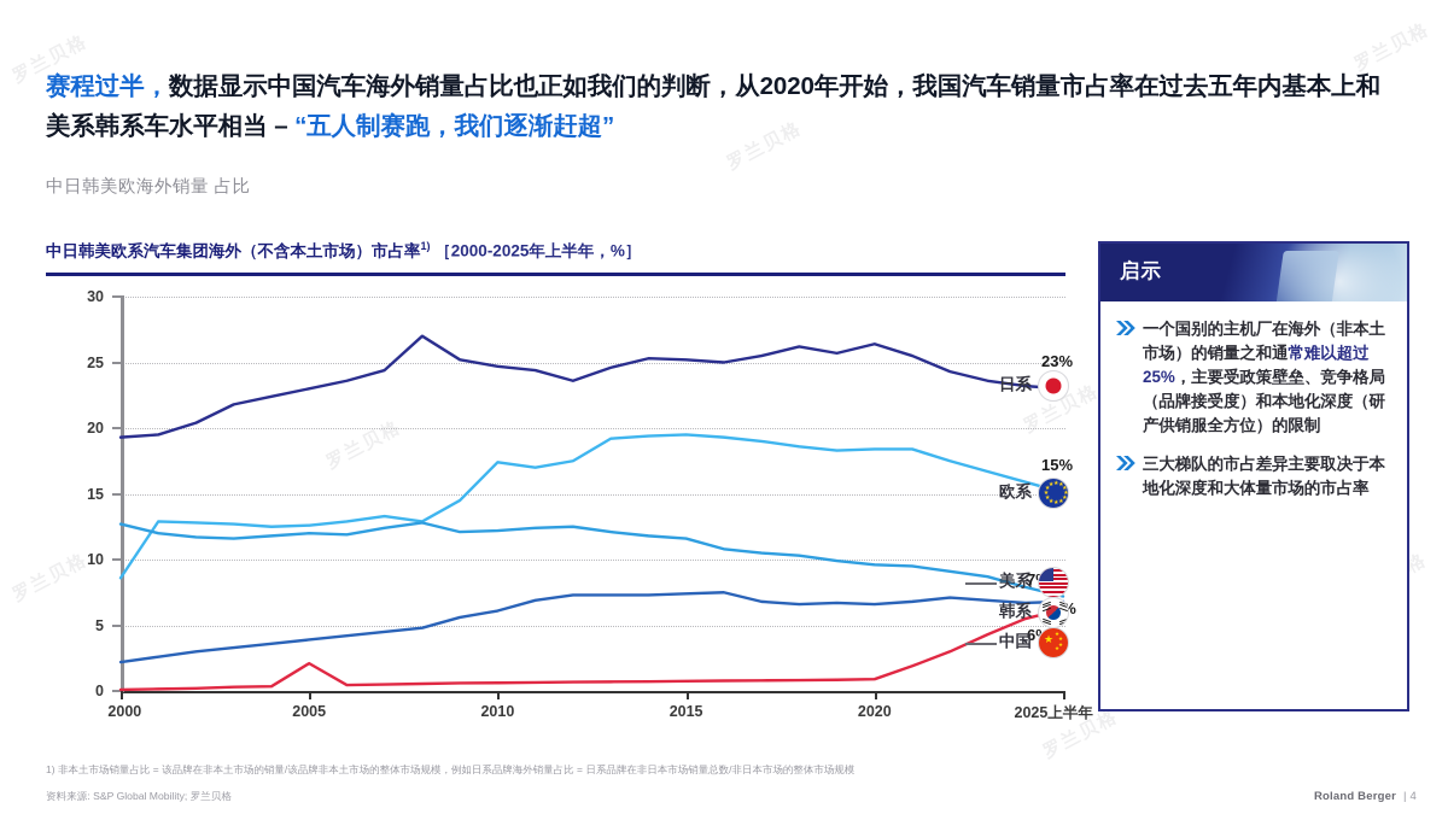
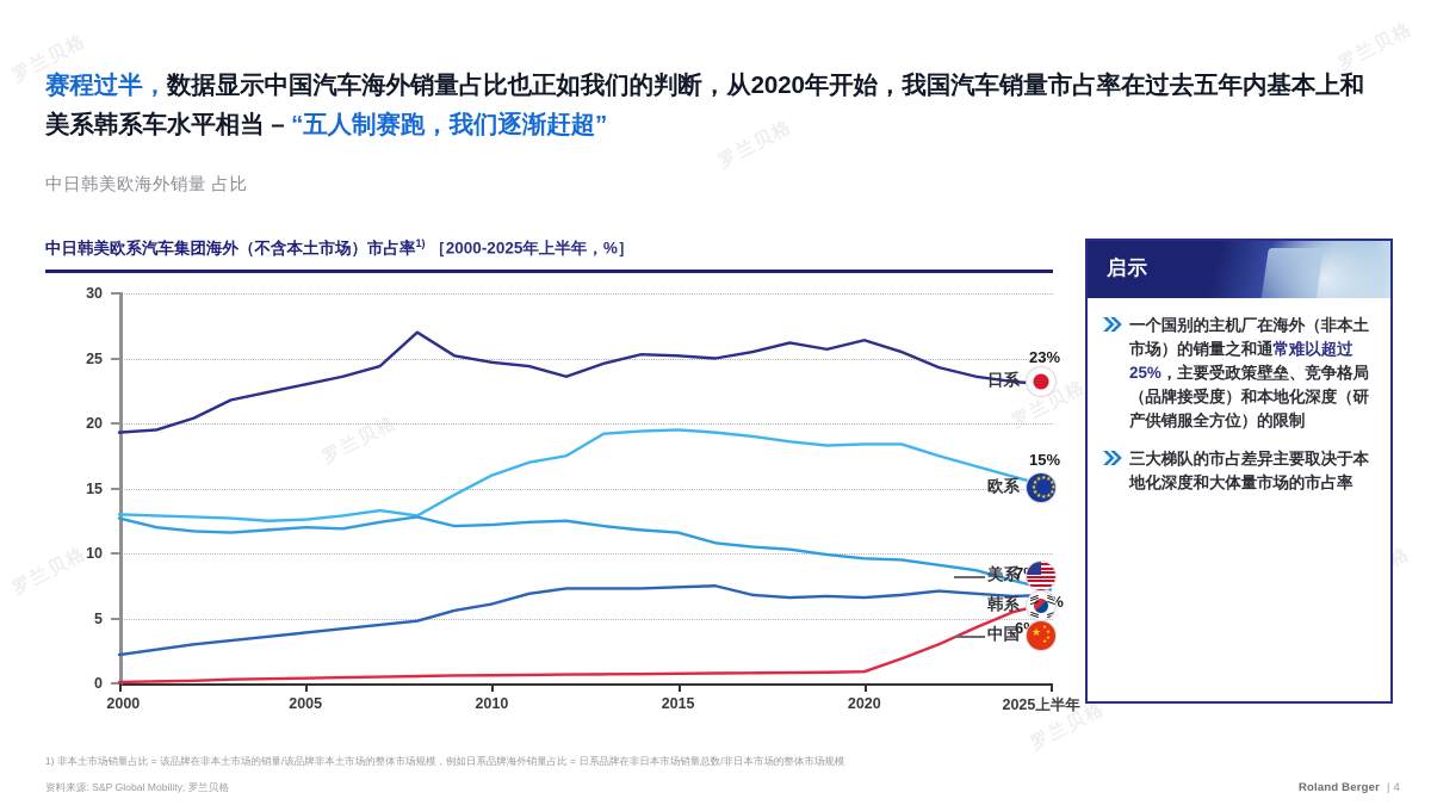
欧系/2000: 8.6 -> 13.0
中国/2005: 2.1 -> 0.4
欧系/2010: 17.4 -> 16.0
